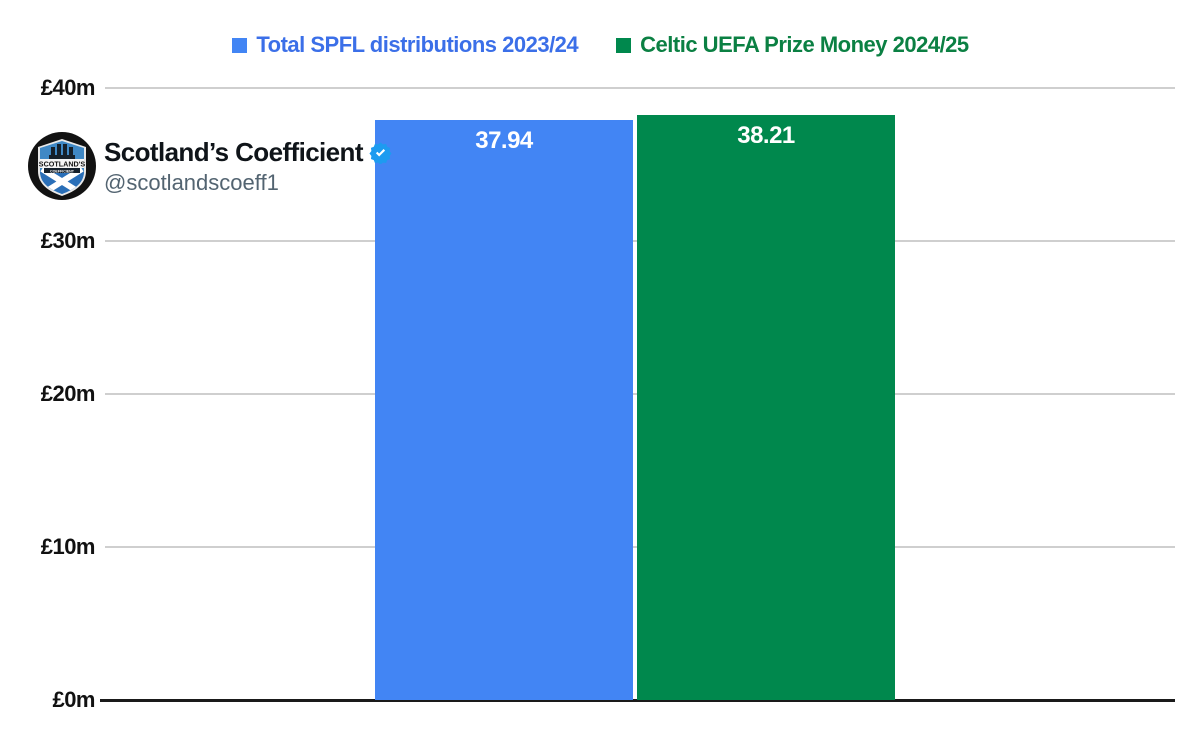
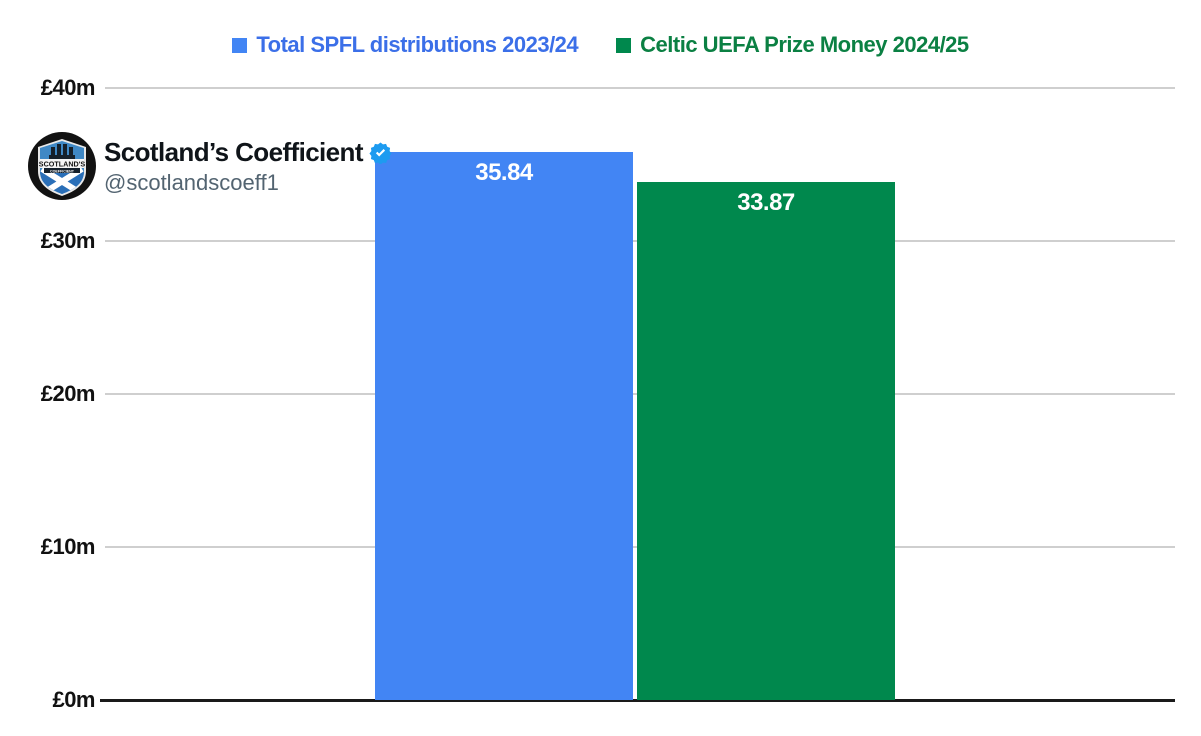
Total SPFL distributions 2023/24: 37.94 -> 35.84
Celtic UEFA Prize Money 2024/25: 38.21 -> 33.87
